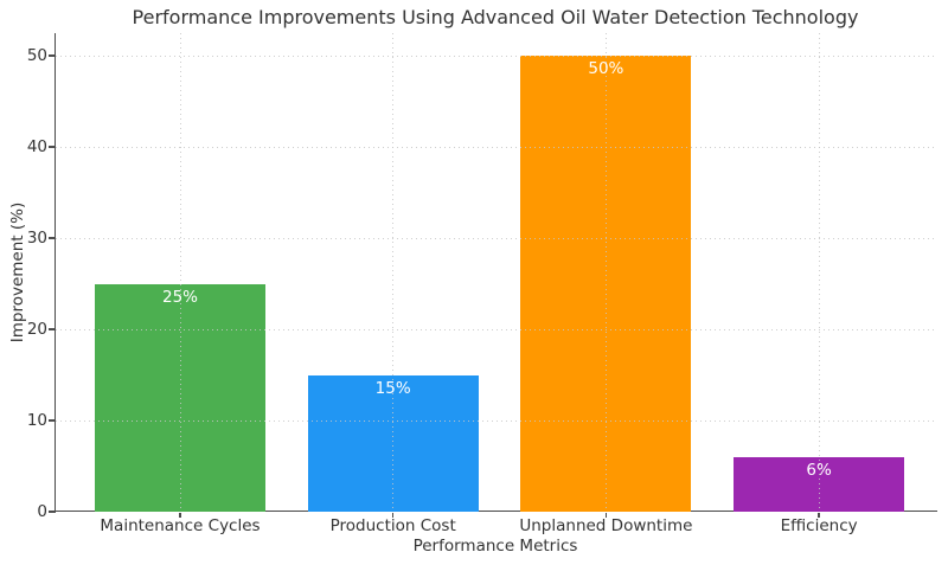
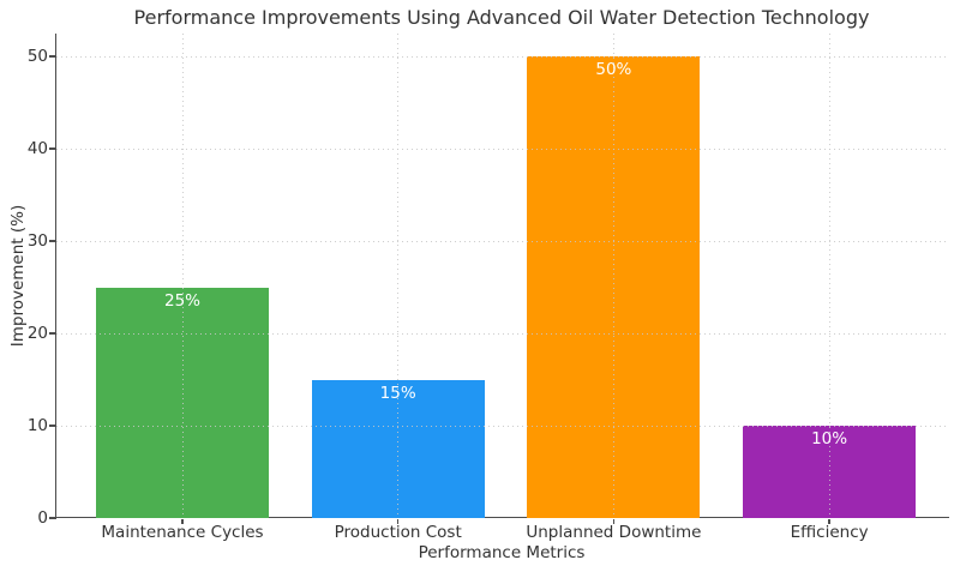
Efficiency: 6% -> 10%
